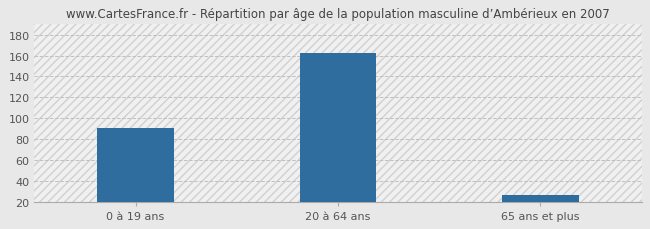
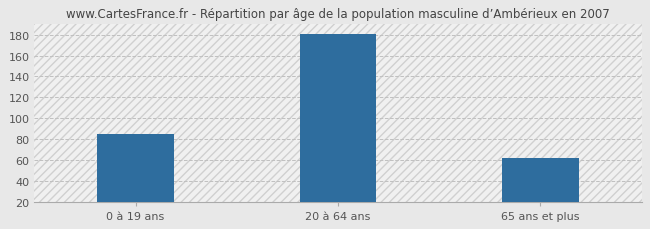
0 à 19 ans: 91 -> 85
20 à 64 ans: 162 -> 181
65 ans et plus: 26 -> 62
